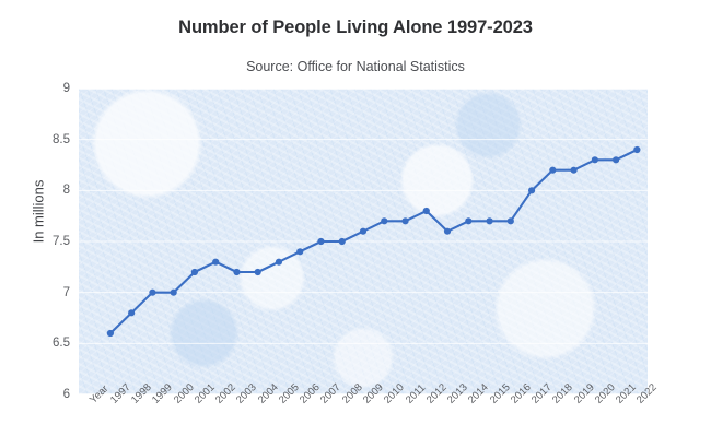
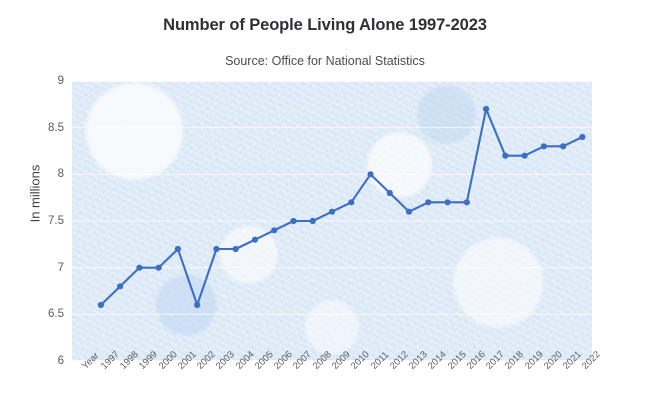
2002: 7.3 -> 6.6
2011: 7.7 -> 8.0
2017: 8.0 -> 8.7
